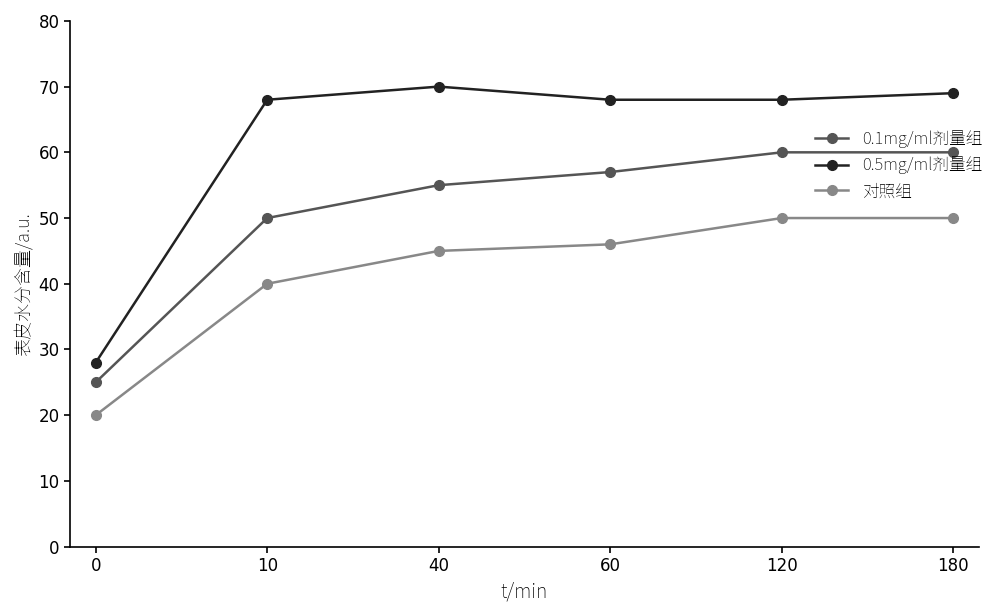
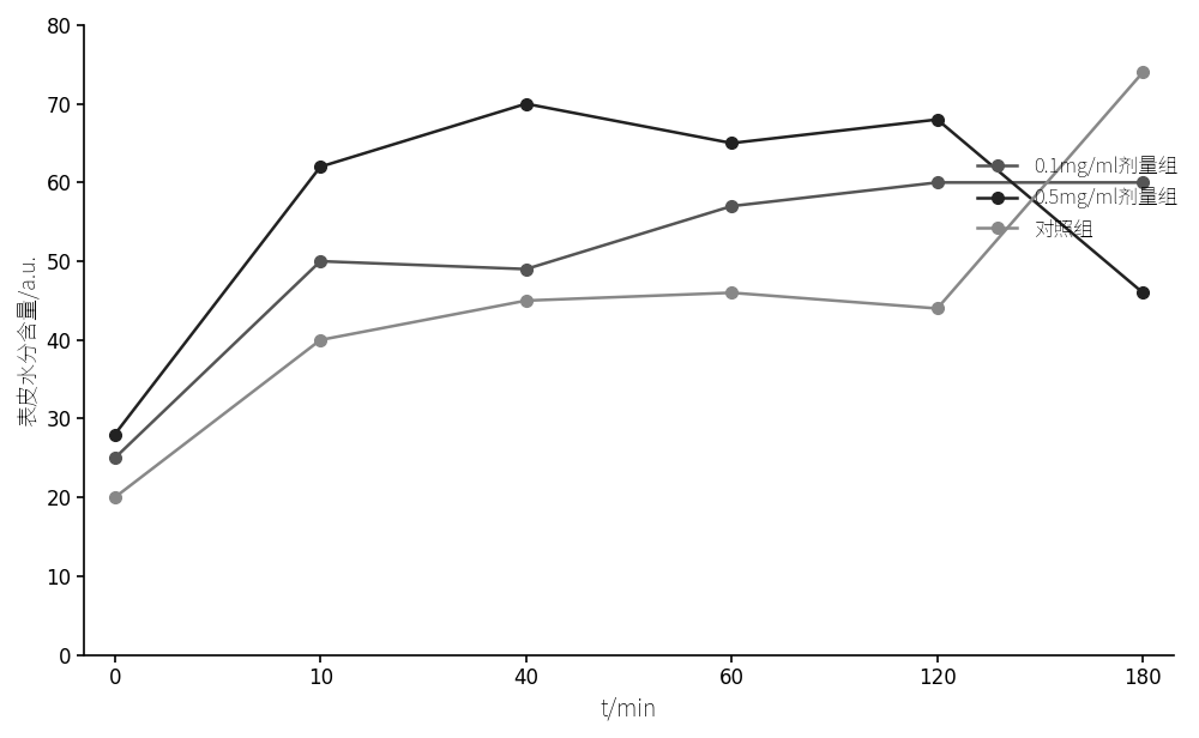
0.5mg/ml剂量组/10: 68 -> 62
0.1mg/ml剂量组/40: 55 -> 49
0.5mg/ml剂量组/60: 68 -> 65
对照组/120: 50 -> 44
0.5mg/ml剂量组/180: 69 -> 46
对照组/180: 50 -> 74
